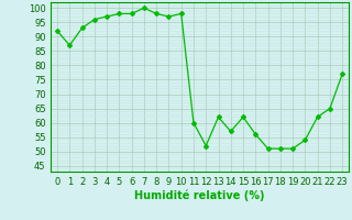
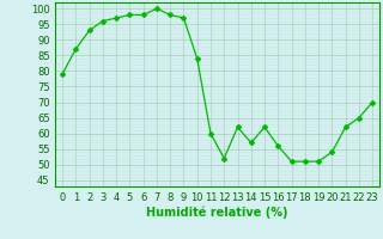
0: 92 -> 79
10: 98 -> 84
23: 77 -> 70
